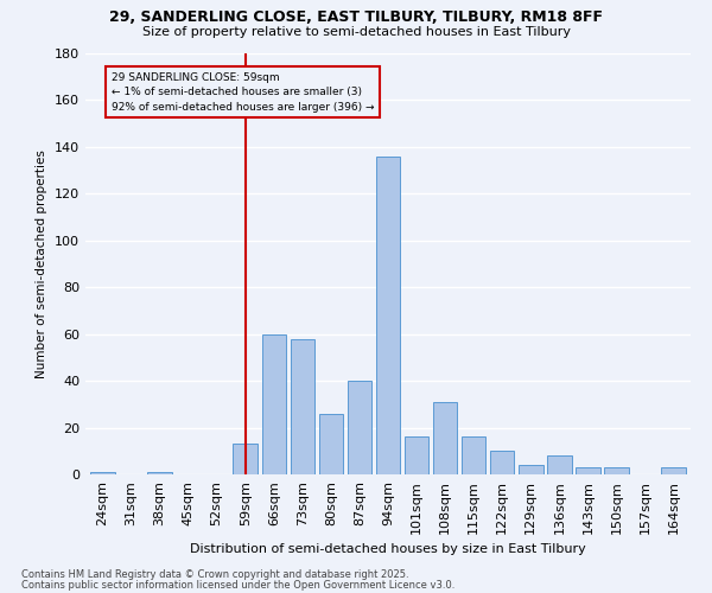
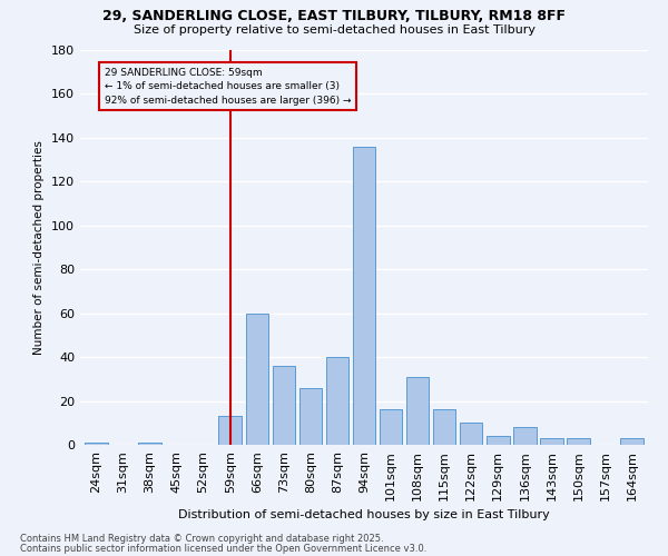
73sqm: 58 -> 36
